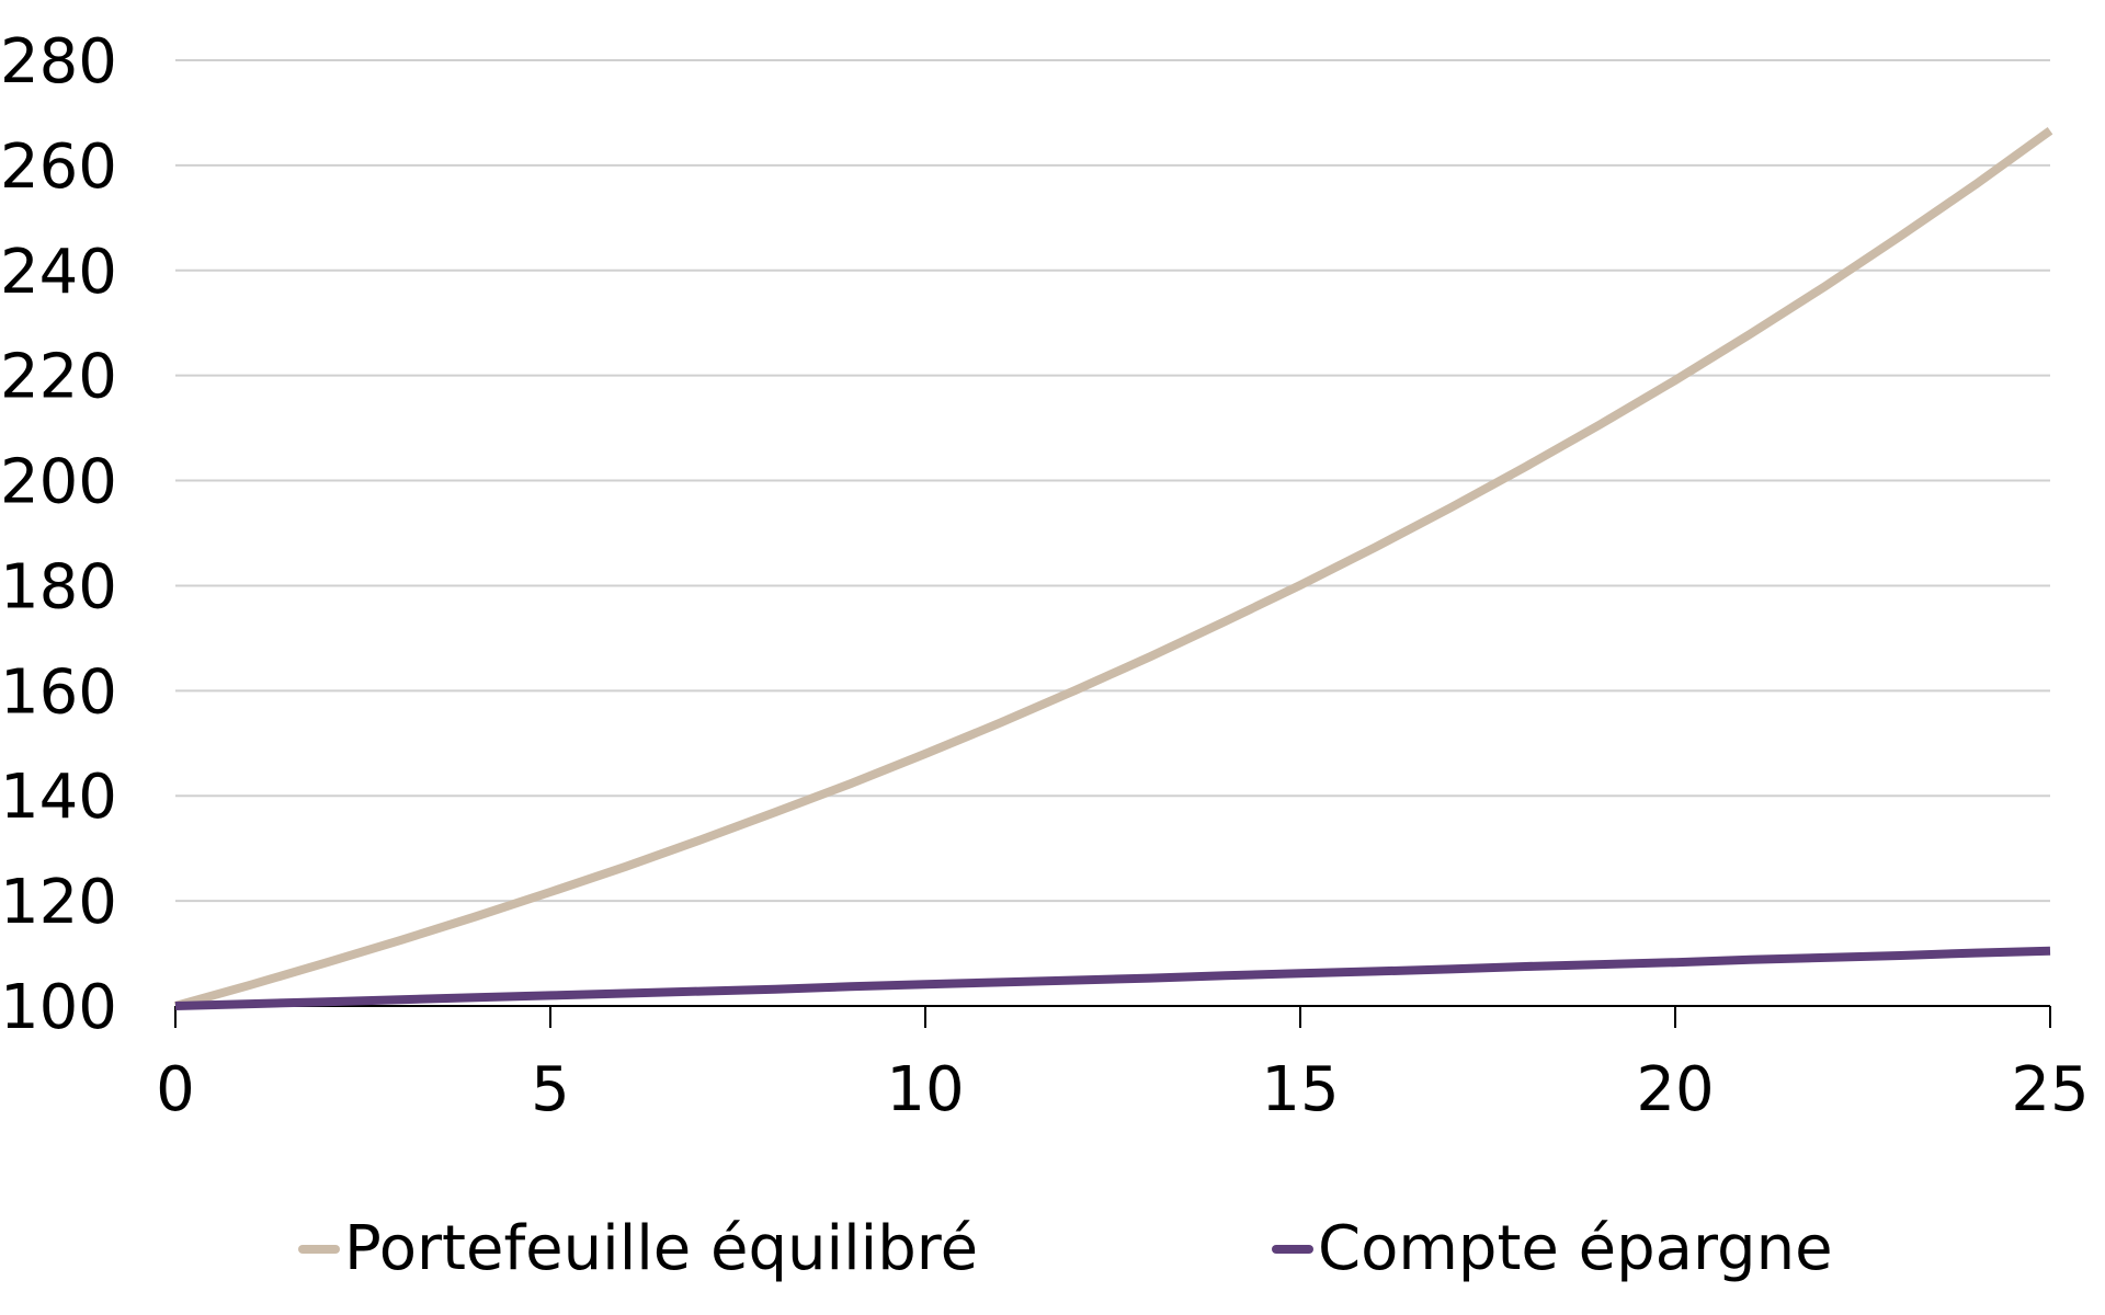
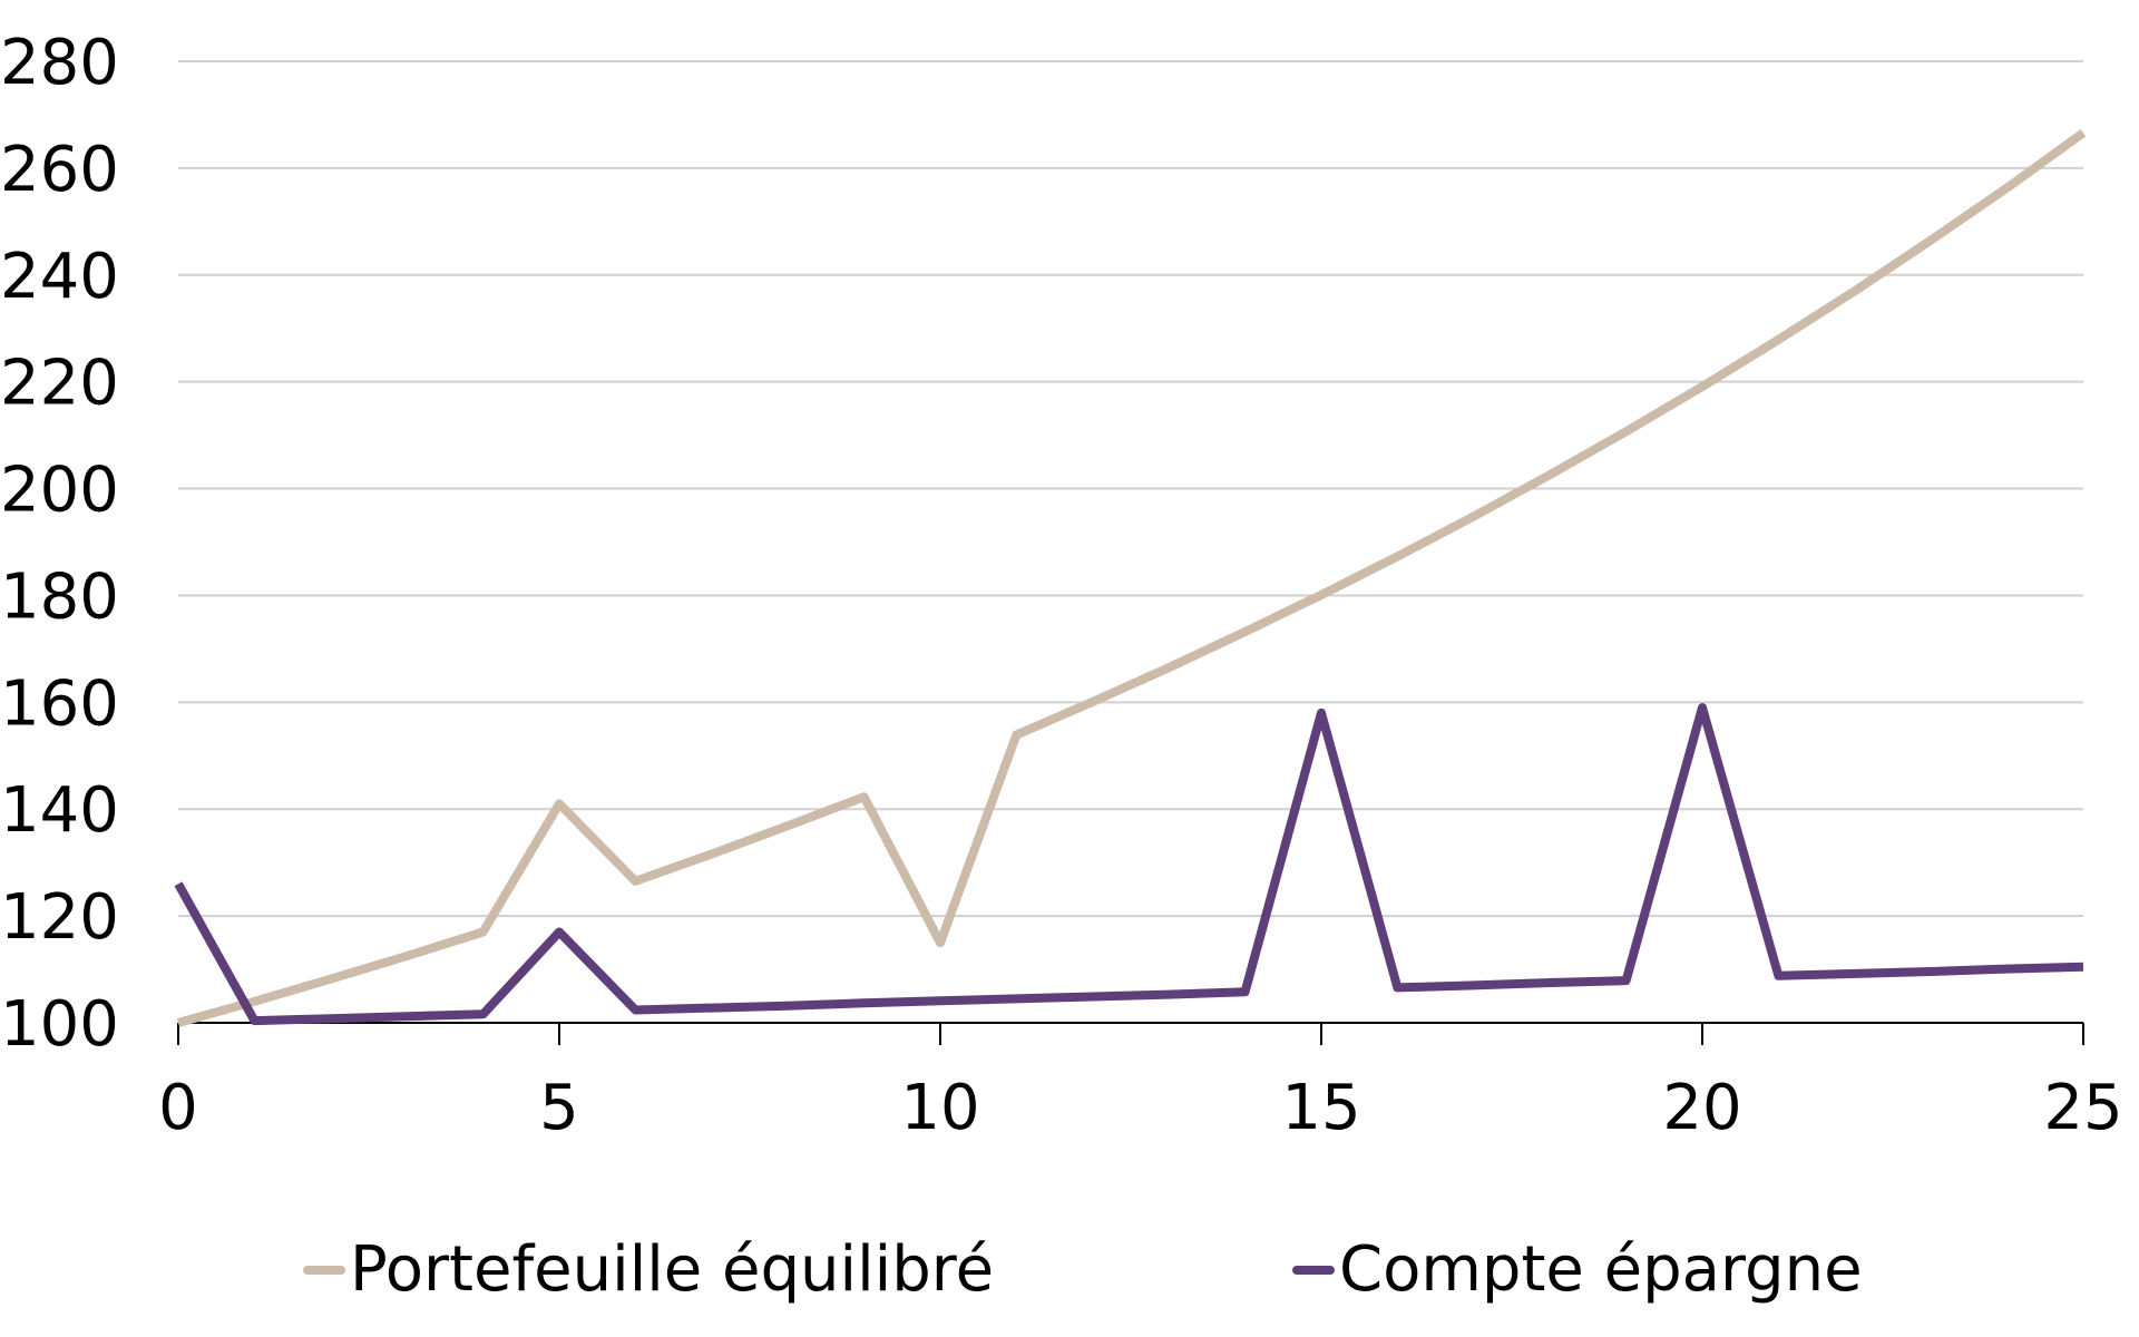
Compte épargne/0: 100 -> 126
Portefeuille équilibré/5: 122 -> 141
Compte épargne/5: 102 -> 117
Portefeuille équilibré/10: 148 -> 115
Compte épargne/15: 106 -> 158
Compte épargne/20: 108 -> 159
